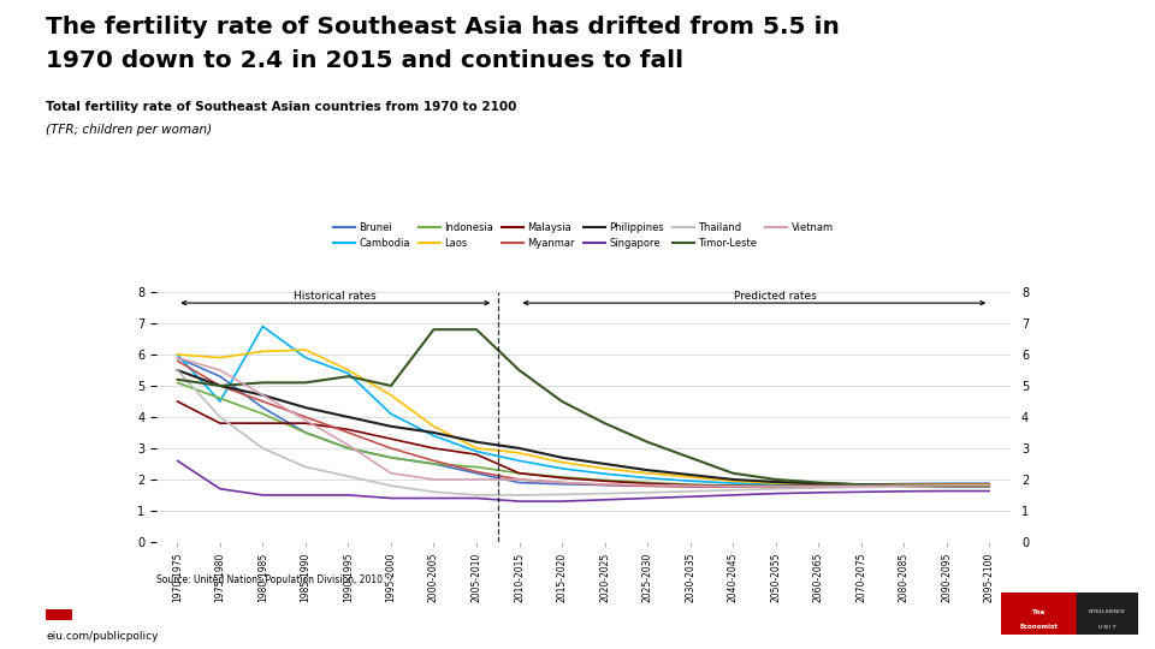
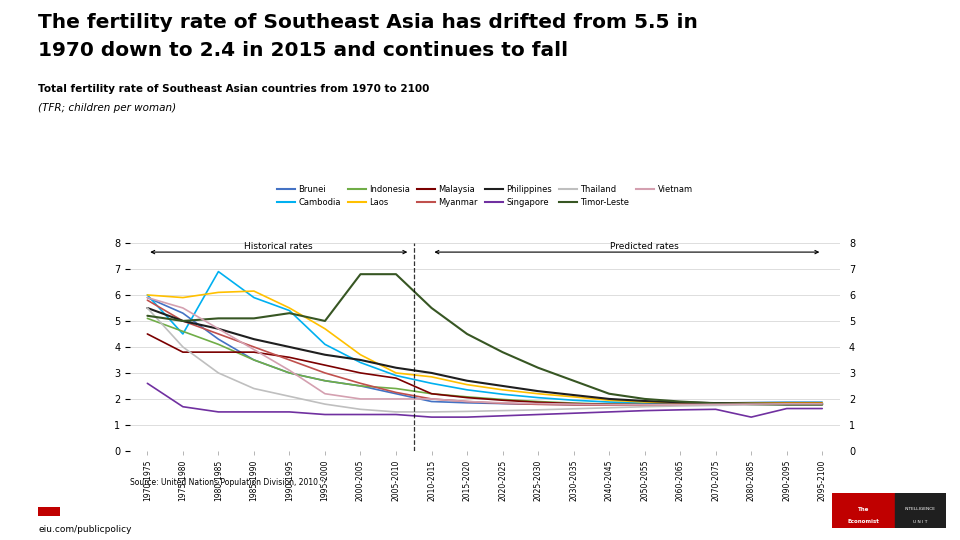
Singapore/2080-2085: 1.62 -> 1.30
